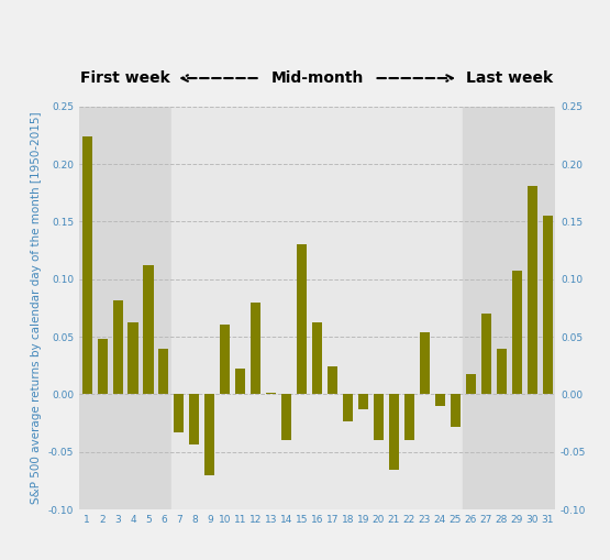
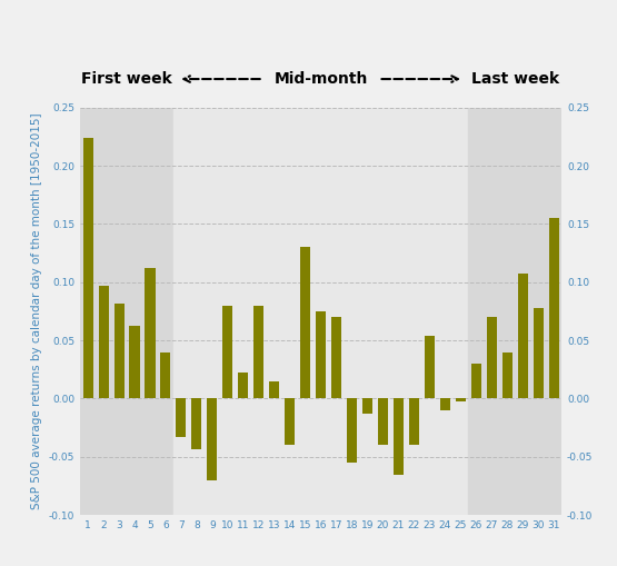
2: 0.048 -> 0.097
10: 0.061 -> 0.080
13: 0.001 -> 0.015
16: 0.063 -> 0.075
17: 0.024 -> 0.070
18: -0.023 -> -0.055
25: -0.028 -> -0.002
26: 0.018 -> 0.030
30: 0.181 -> 0.078
